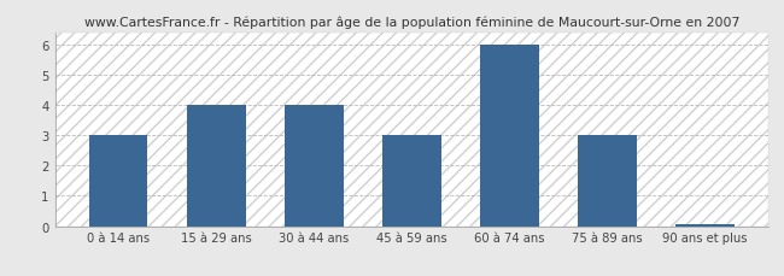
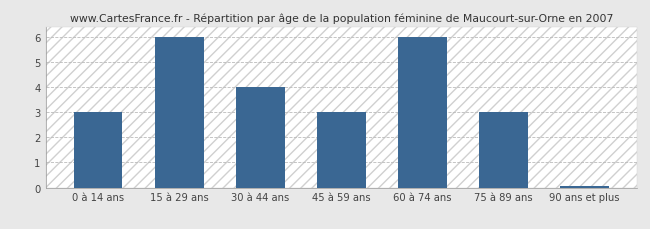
15 à 29 ans: 4.00 -> 6.00
